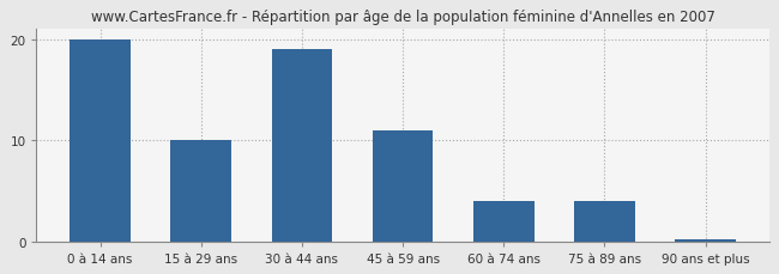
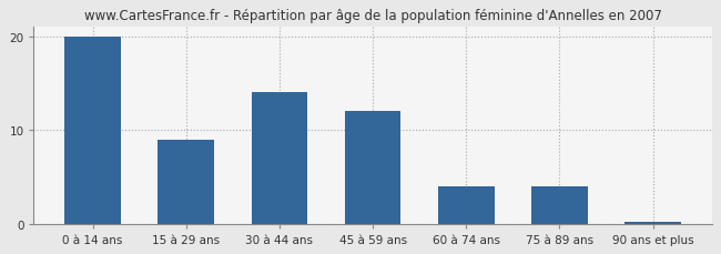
15 à 29 ans: 10.0 -> 9.0
30 à 44 ans: 19.0 -> 14.0
45 à 59 ans: 11.0 -> 12.0
